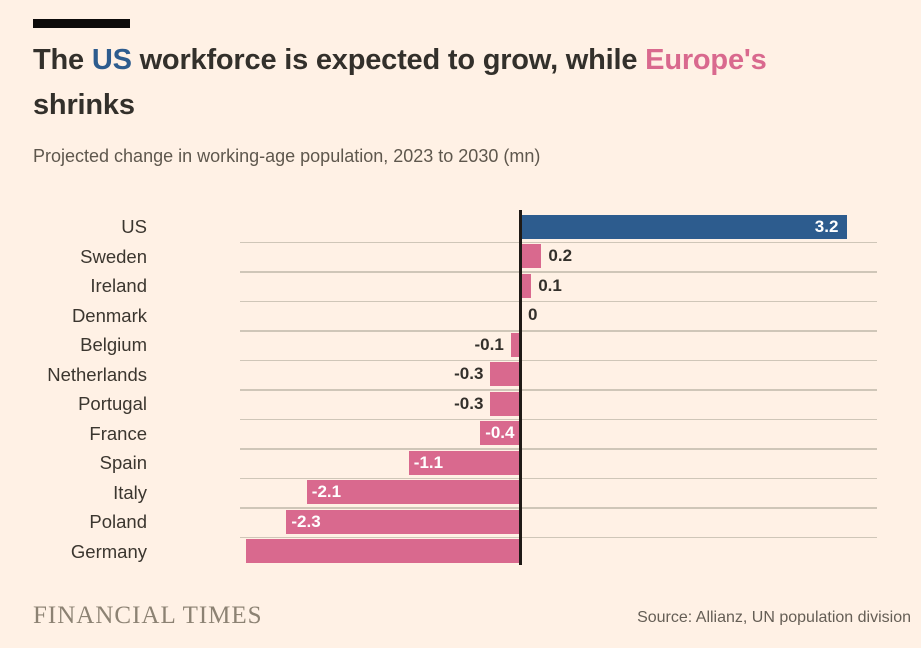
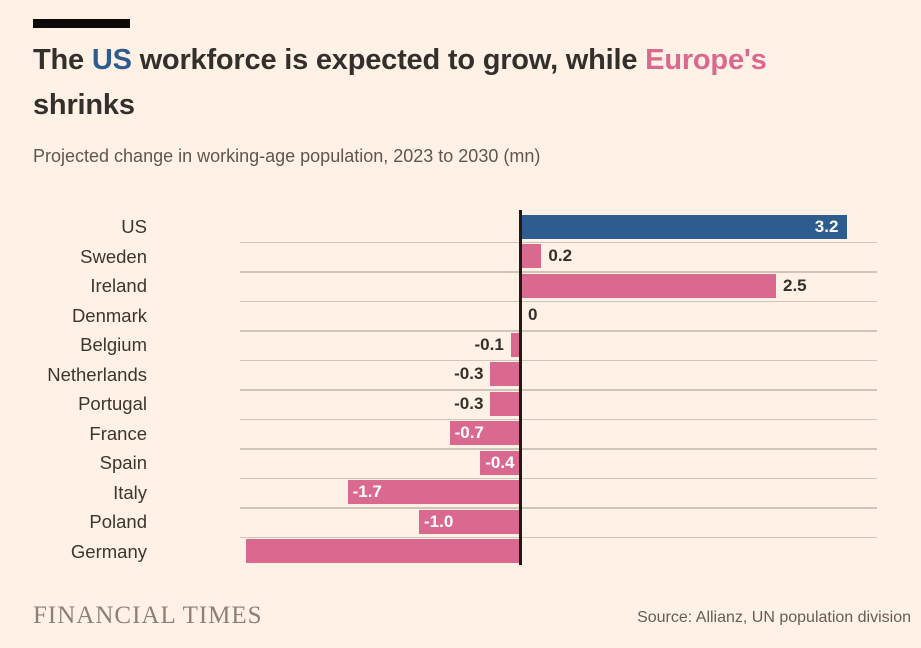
Ireland: 0.1 -> 2.5
France: -0.4 -> -0.7
Spain: -1.1 -> -0.4
Italy: -2.1 -> -1.7
Poland: -2.3 -> -1.0
